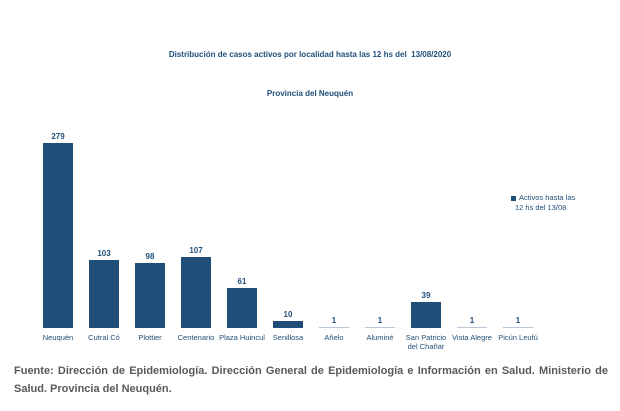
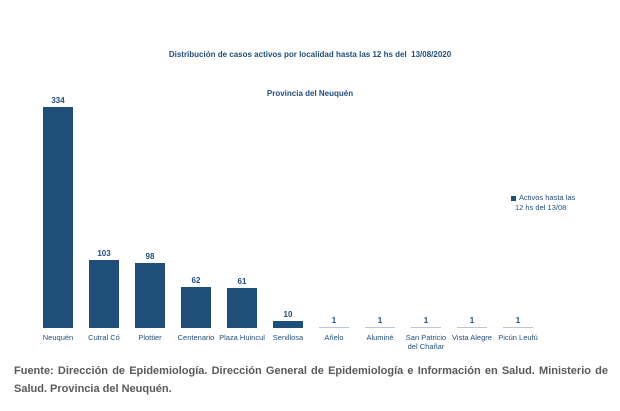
Neuquén: 279 -> 334
Centenario: 107 -> 62
San Patricio del Chañar: 39 -> 1
